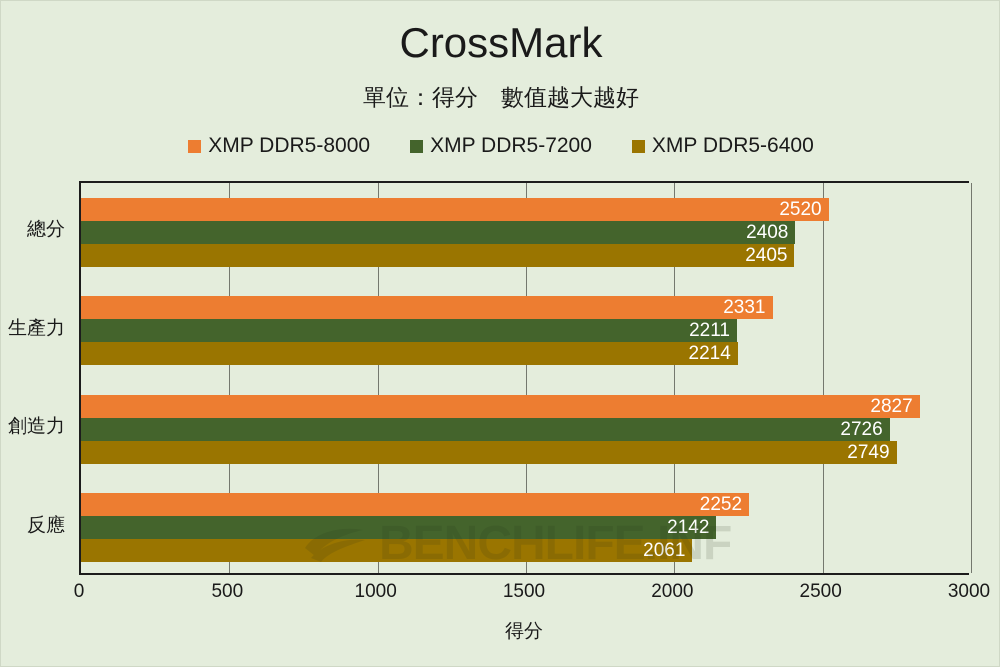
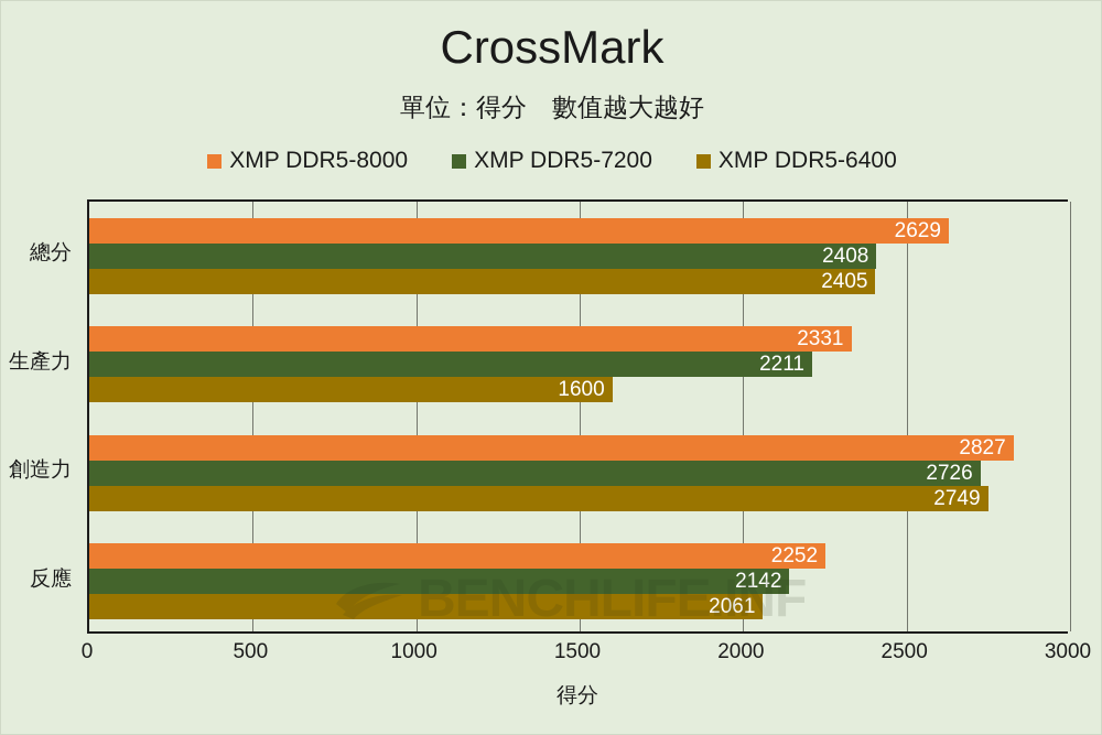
XMP DDR5-8000/總分: 2520 -> 2629
XMP DDR5-6400/生產力: 2214 -> 1600
